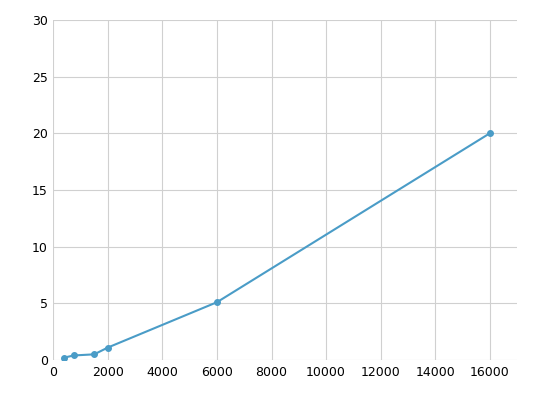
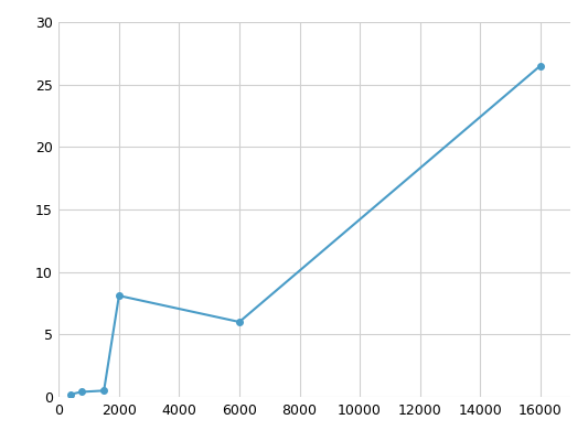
2000: 1.1 -> 8.1
6000: 5.1 -> 6.0
16000: 20.0 -> 26.5
